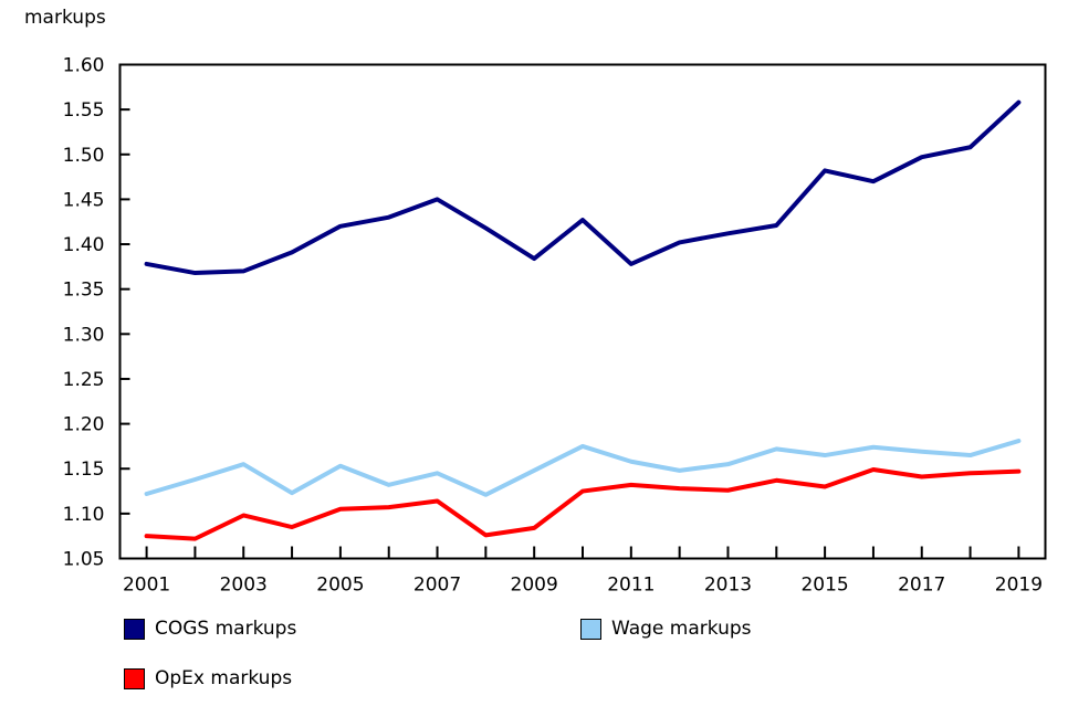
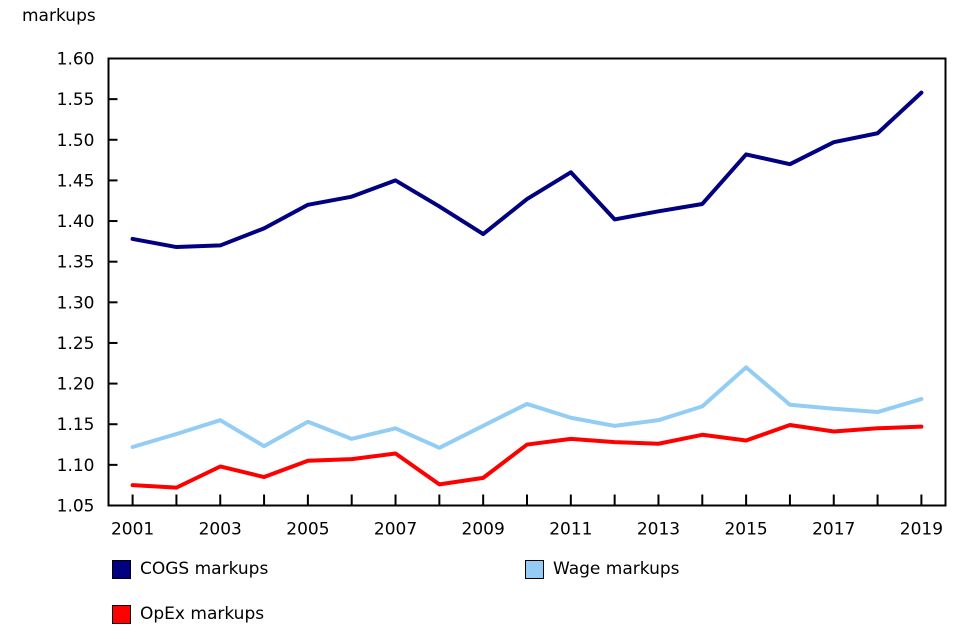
COGS markups/2011: 1.38 -> 1.46
Wage markups/2015: 1.17 -> 1.22
